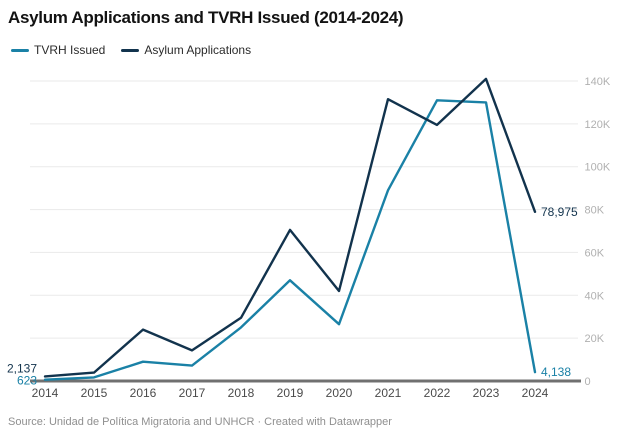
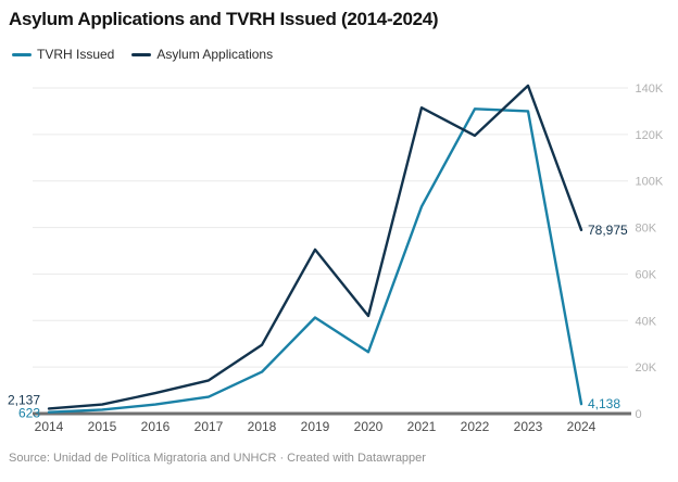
TVRH Issued/2016: 9K -> 4K
Asylum Applications/2016: 24K -> 9K
TVRH Issued/2018: 25K -> 18K
TVRH Issued/2019: 47K -> 41K
